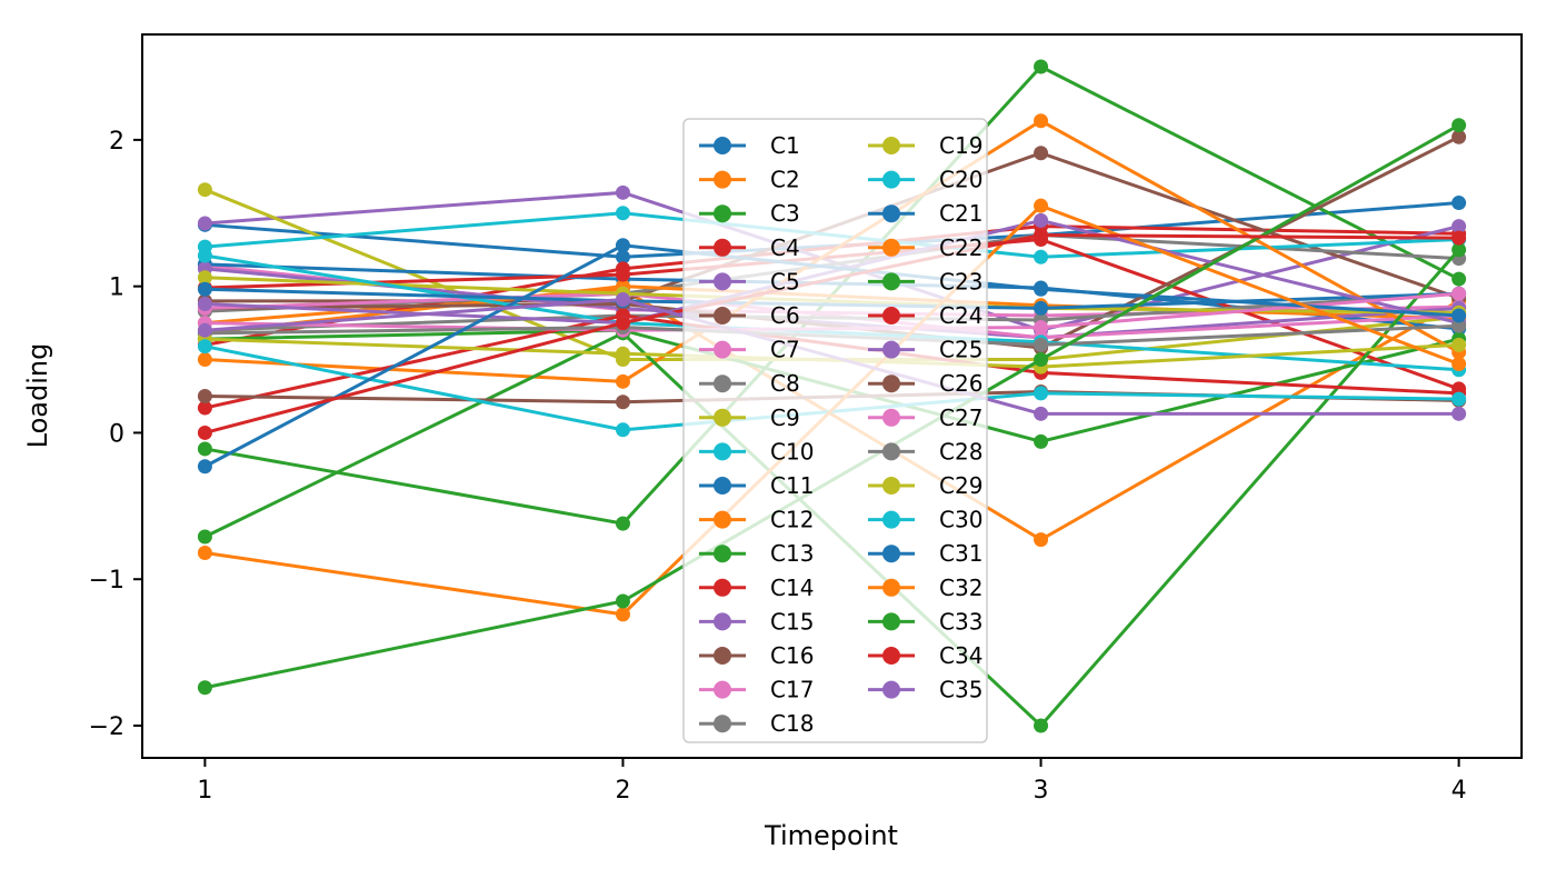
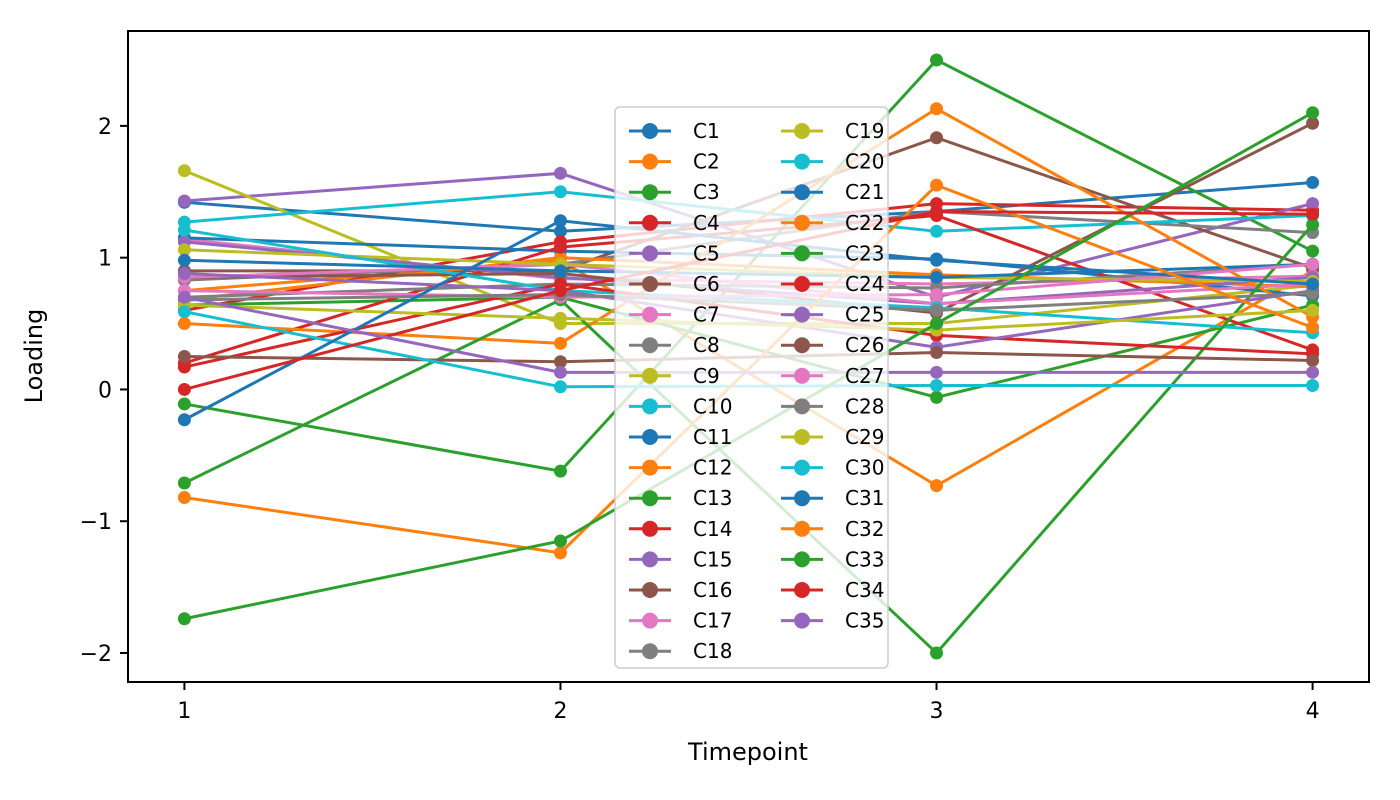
C14/1: 0.99 -> 0.20
C35/2: 0.91 -> 0.13
C25/3: 1.45 -> 0.32
C30/3: 0.27 -> 0.03
C30/4: 0.23 -> 0.03
